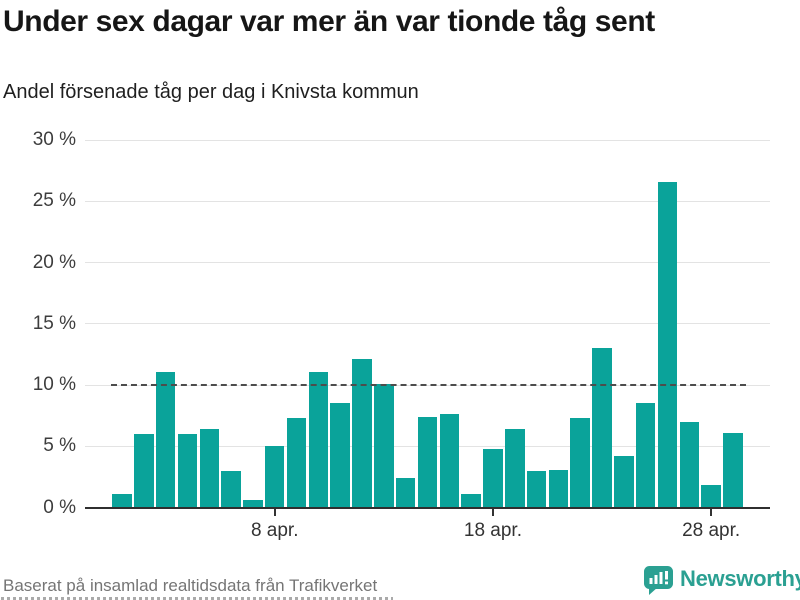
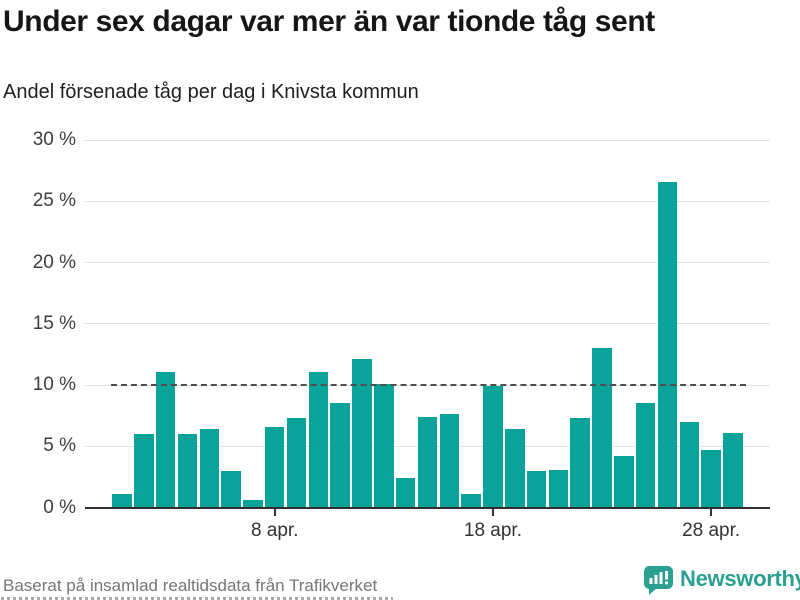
8 apr.: 5.0% -> 6.6%
18 apr.: 4.8% -> 9.9%
28 apr.: 1.8% -> 4.7%
